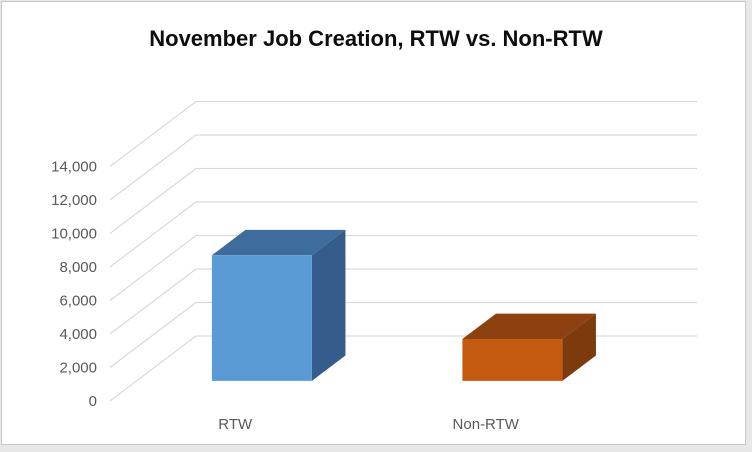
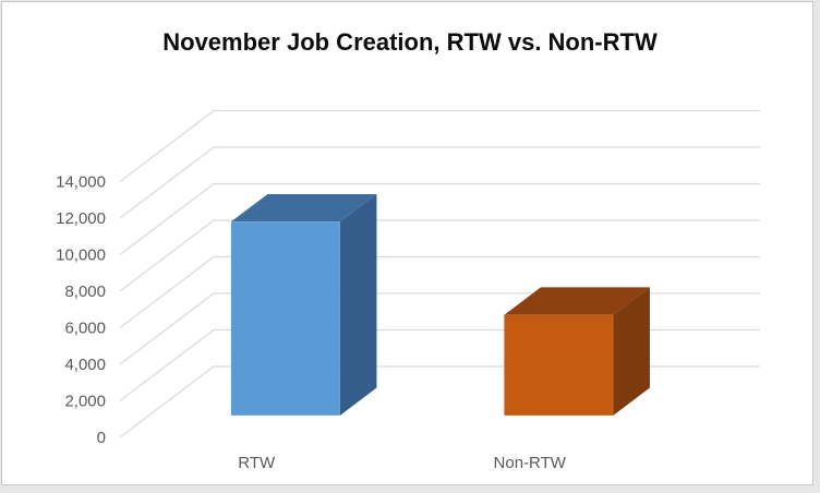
RTW: 7500 -> 10600
Non-RTW: 2500 -> 5500
